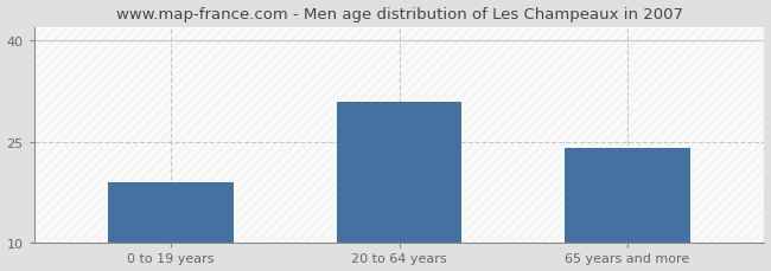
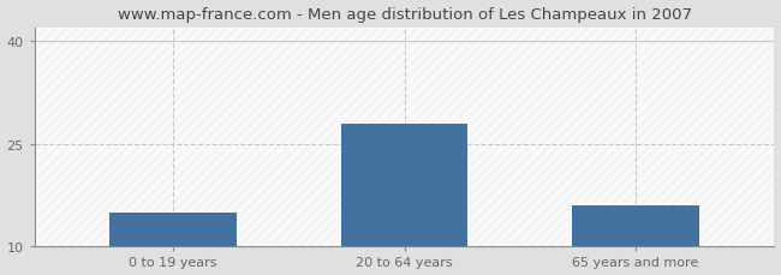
0 to 19 years: 19 -> 15
20 to 64 years: 31 -> 28
65 years and more: 24 -> 16
